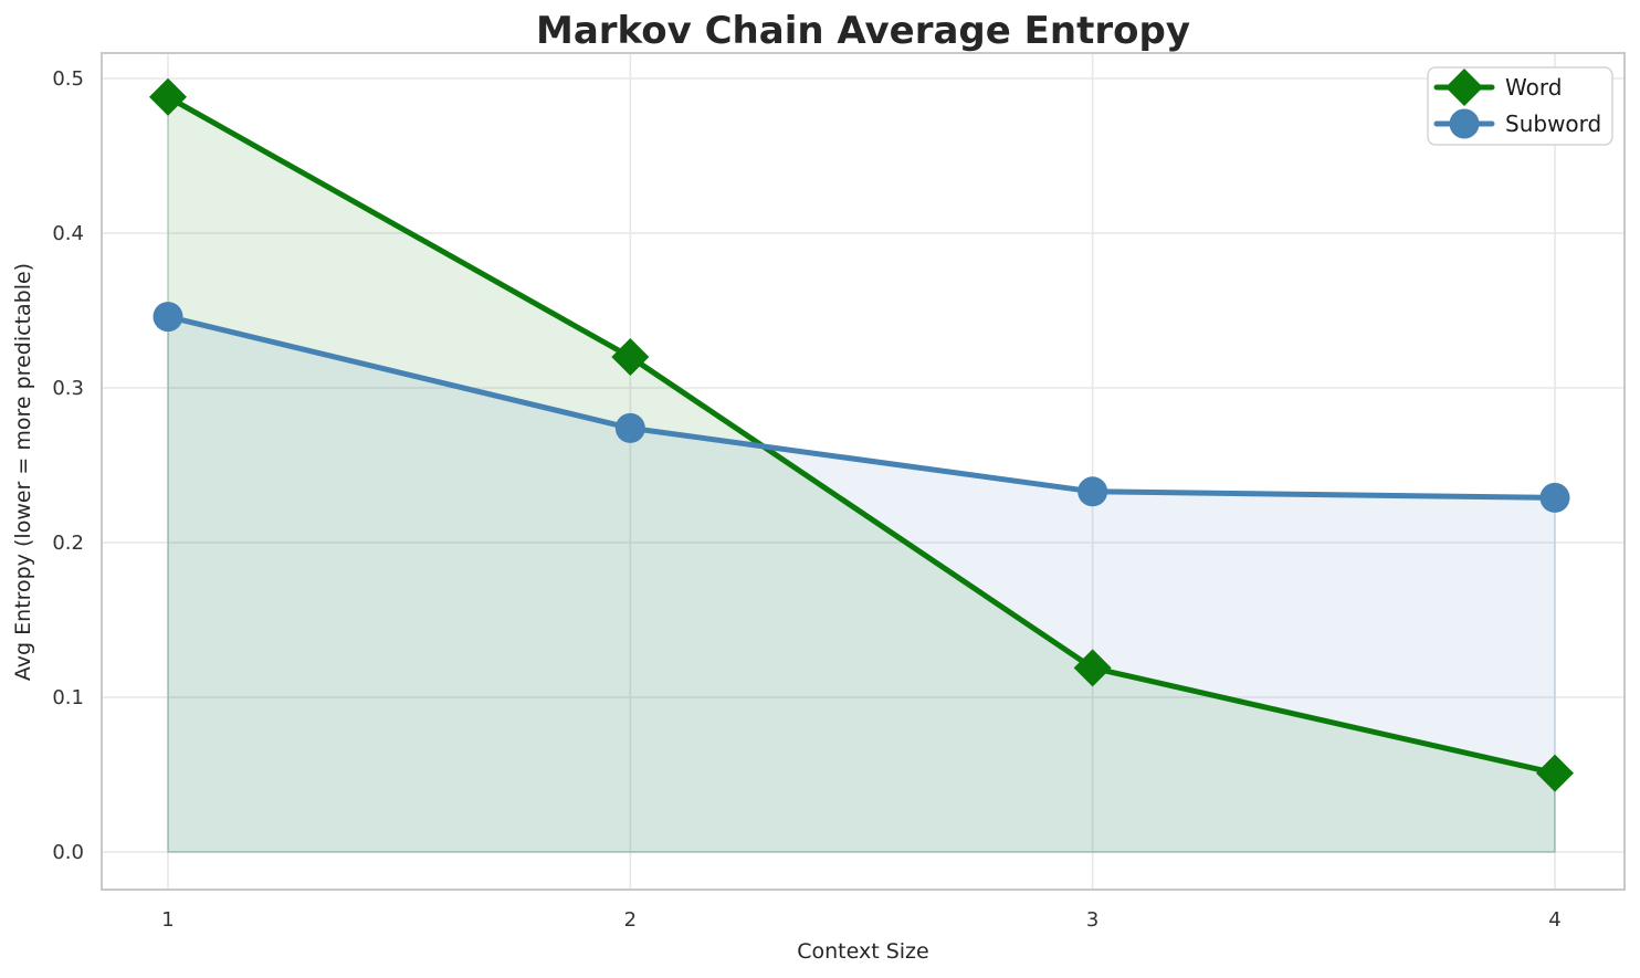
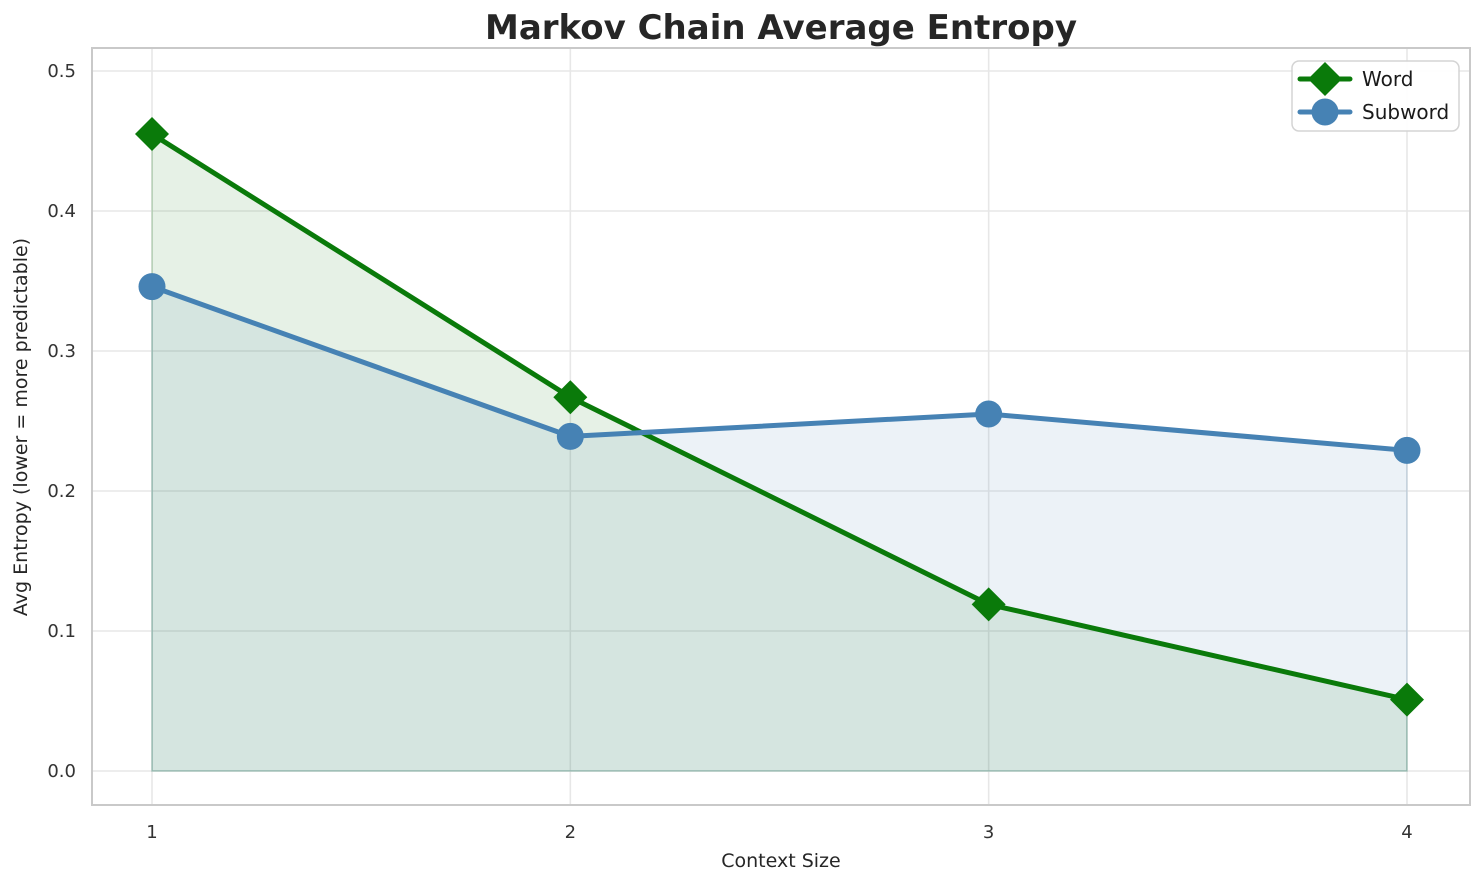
Word/1: 0.488 -> 0.455
Word/2: 0.320 -> 0.267
Subword/2: 0.274 -> 0.239
Subword/3: 0.233 -> 0.255
